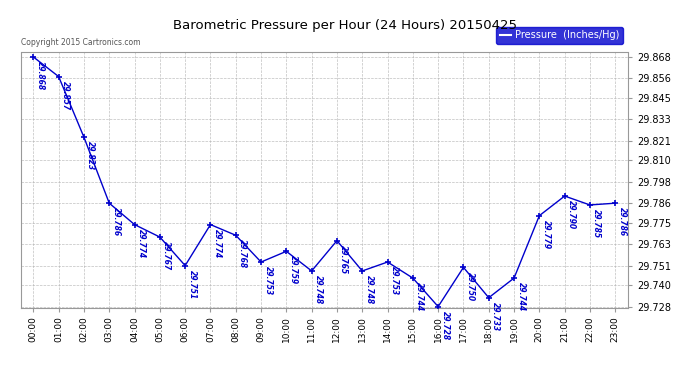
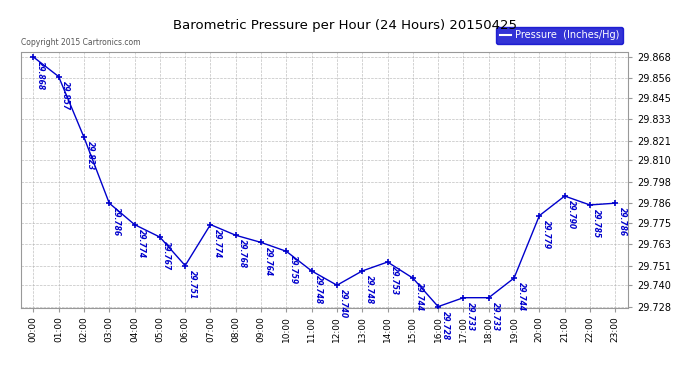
09:00: 29.753 -> 29.764
12:00: 29.765 -> 29.740
17:00: 29.750 -> 29.733
